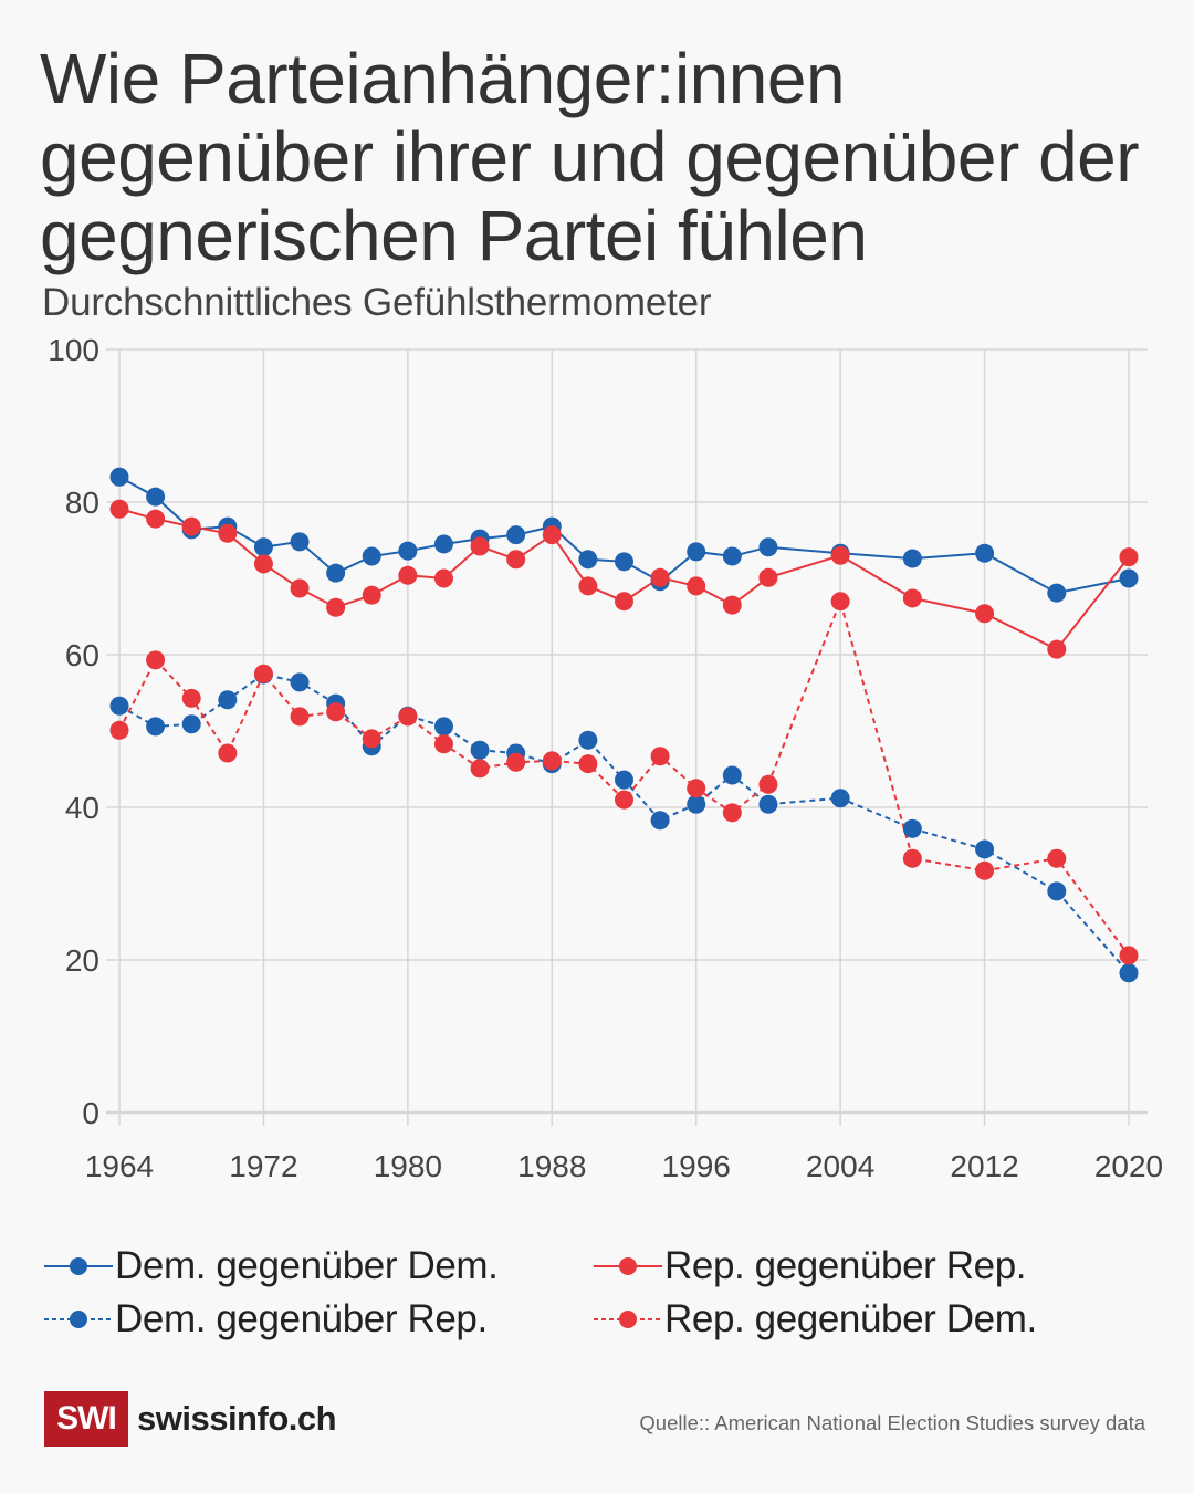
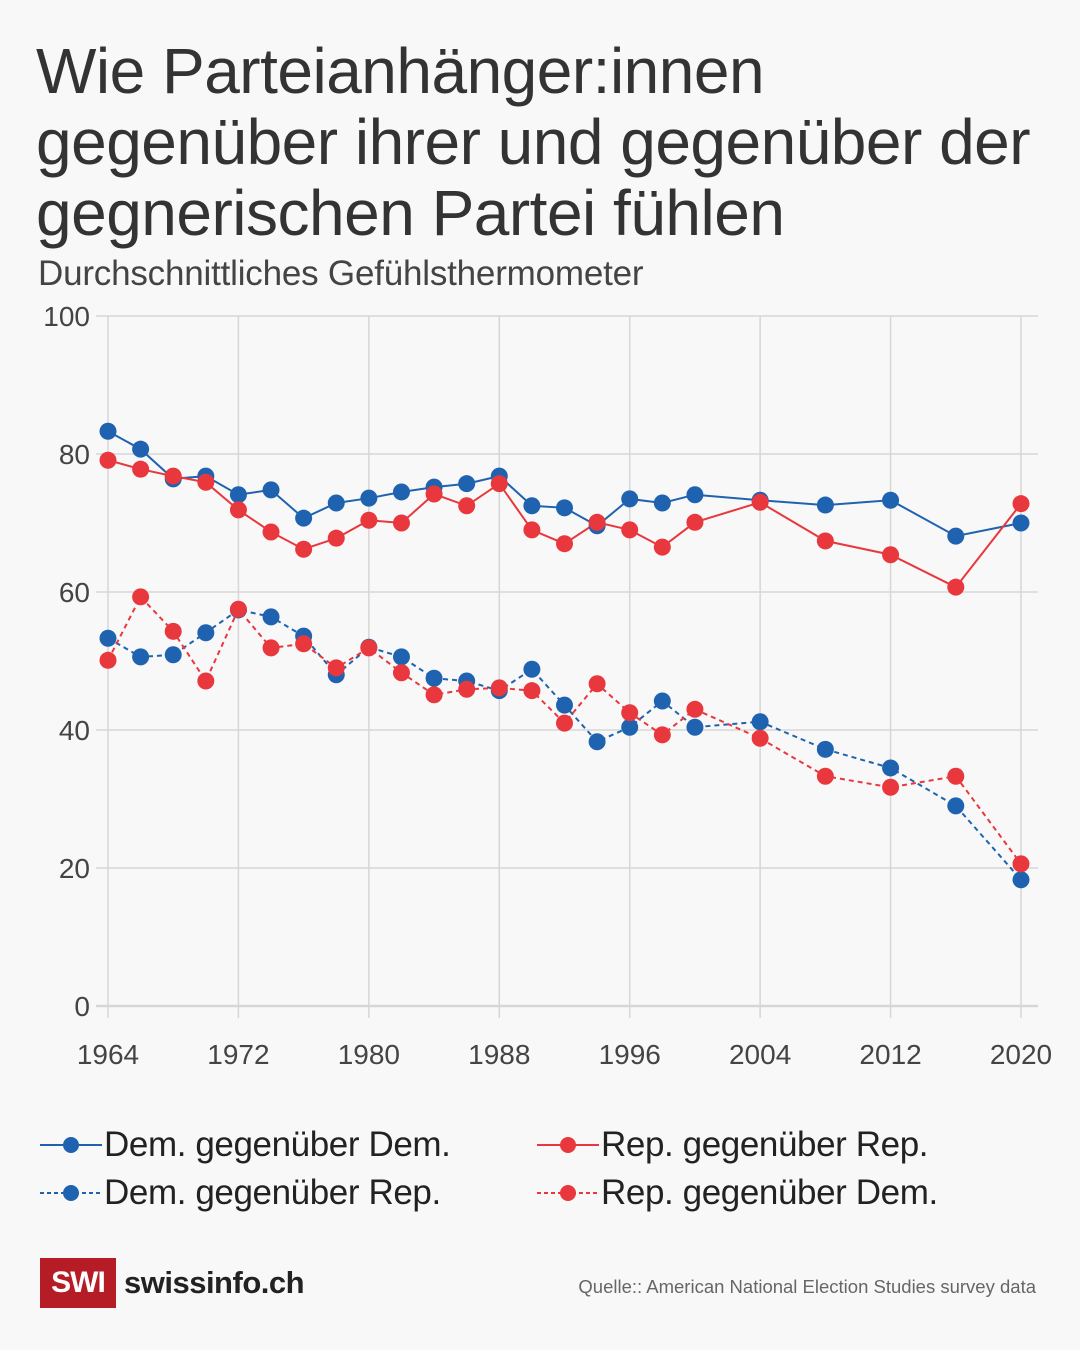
Rep. gegenüber Dem./2004: 67 -> 39
